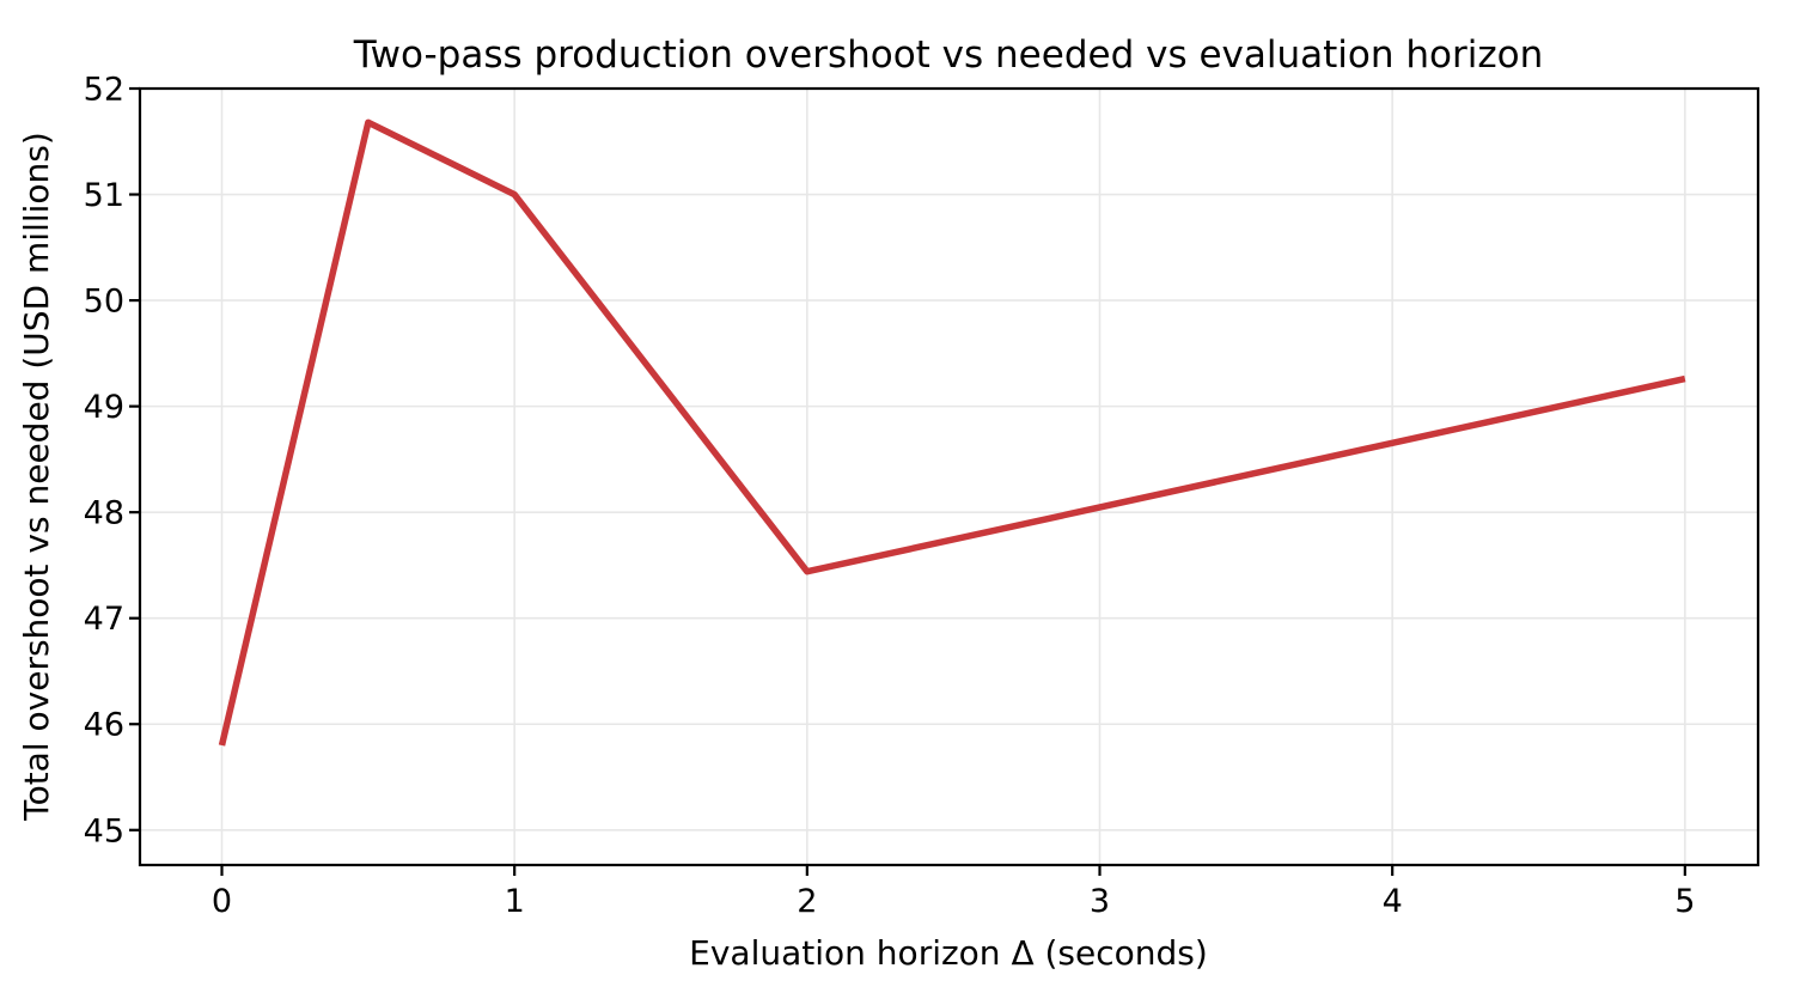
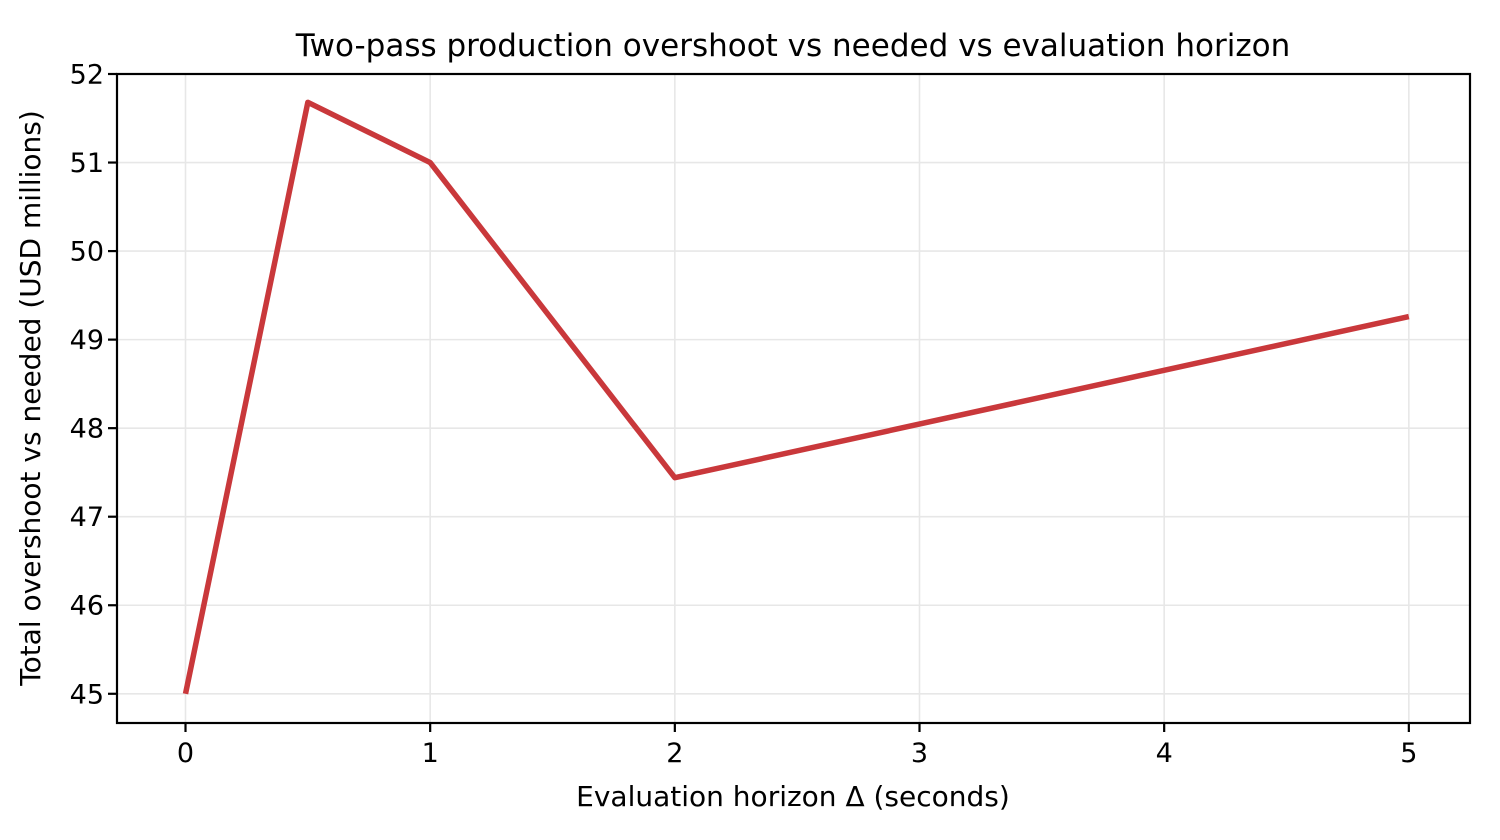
0: 45.8 -> 45.0
